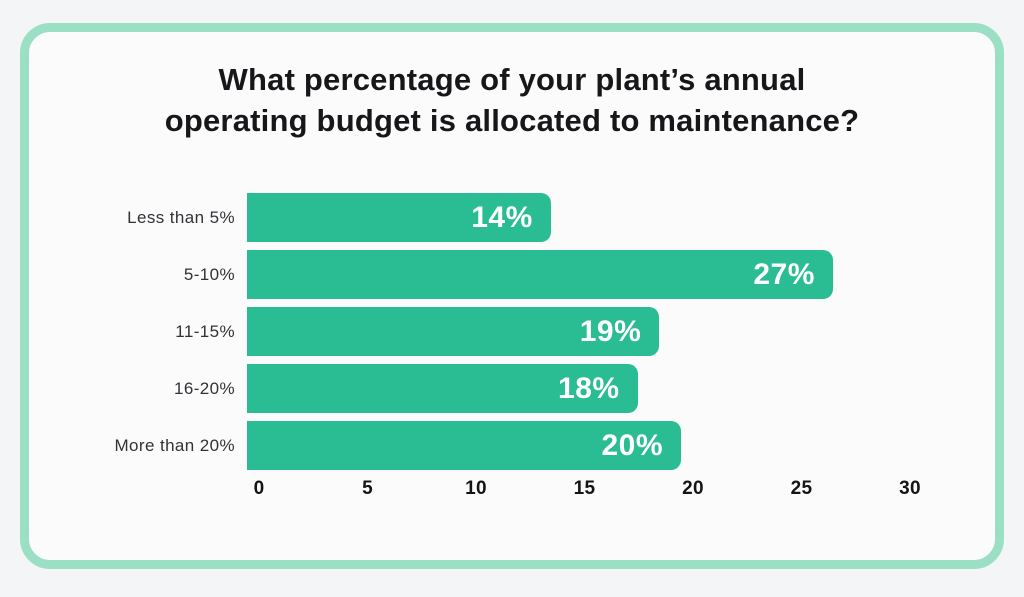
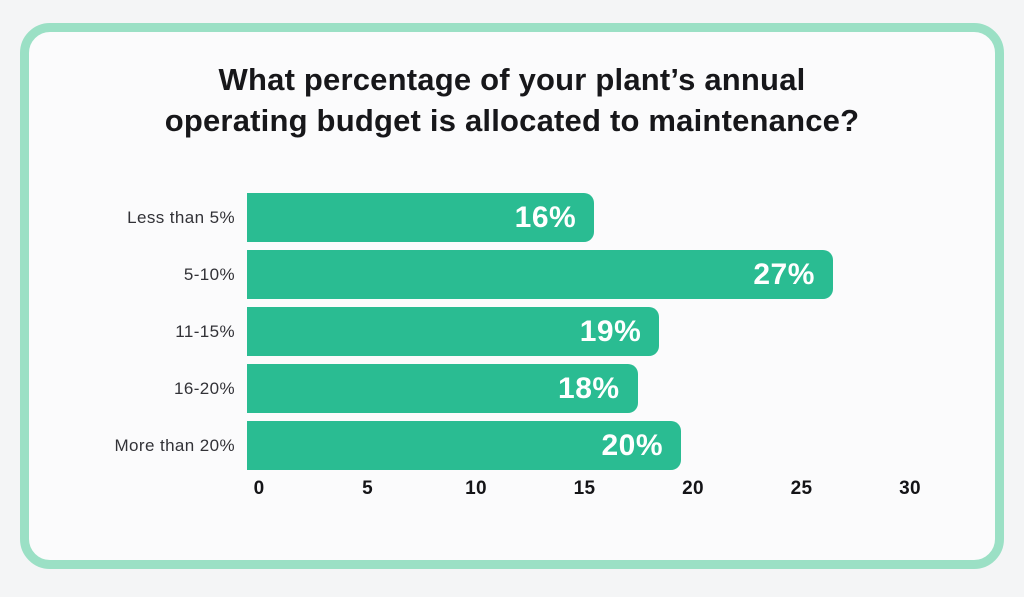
Less than 5%: 14% -> 16%
